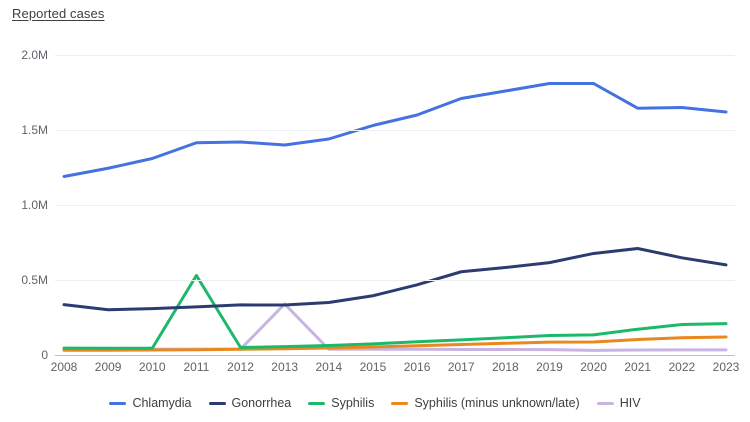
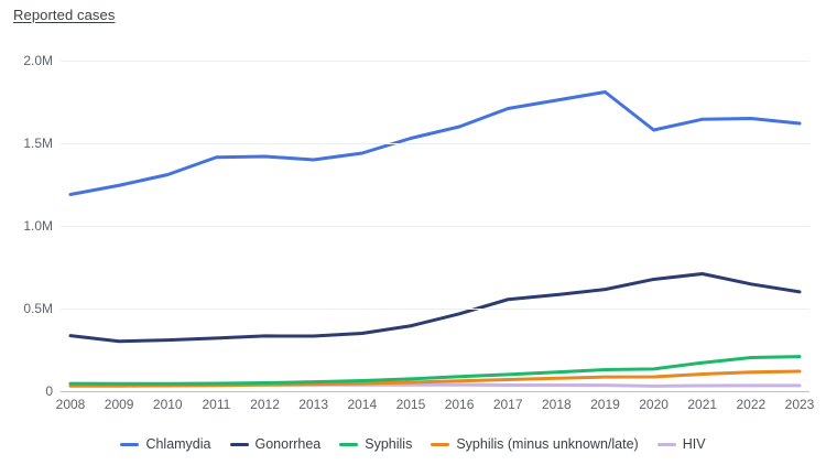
Syphilis/2011: 0.53M -> 0.05M
HIV/2013: 0.34M -> 0.04M
Chlamydia/2020: 1.81M -> 1.58M
